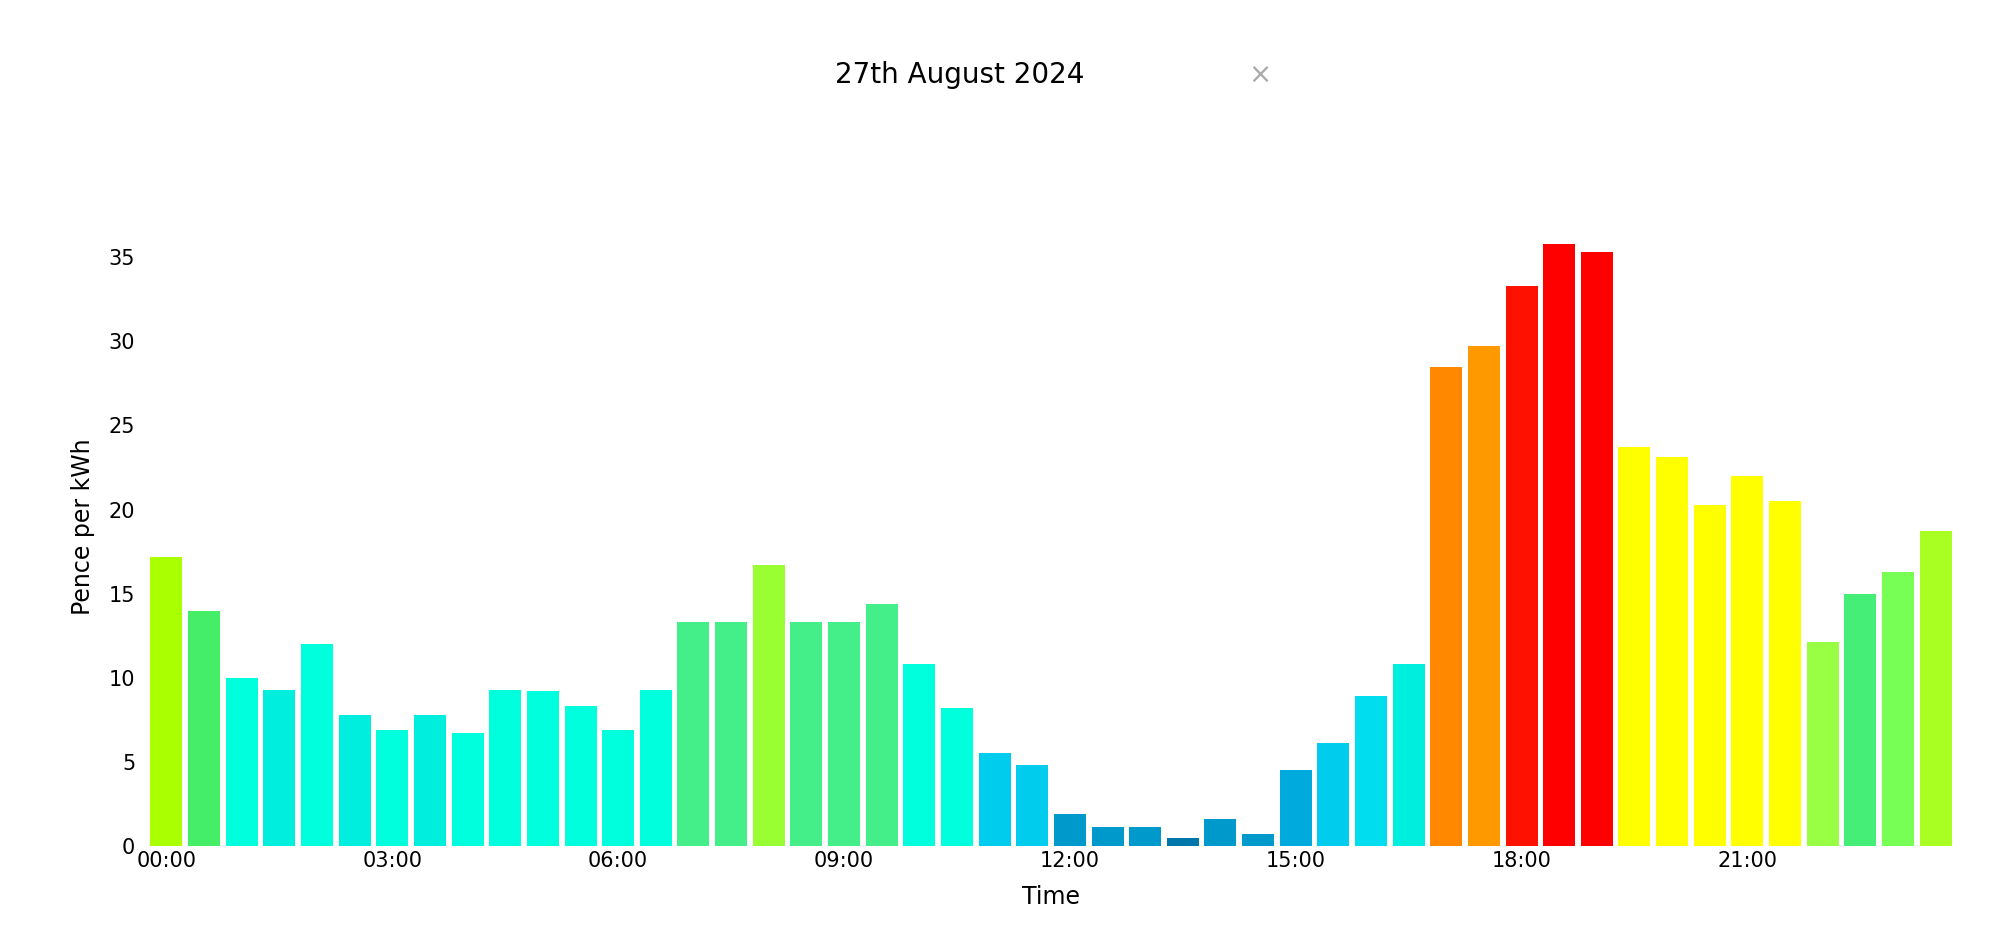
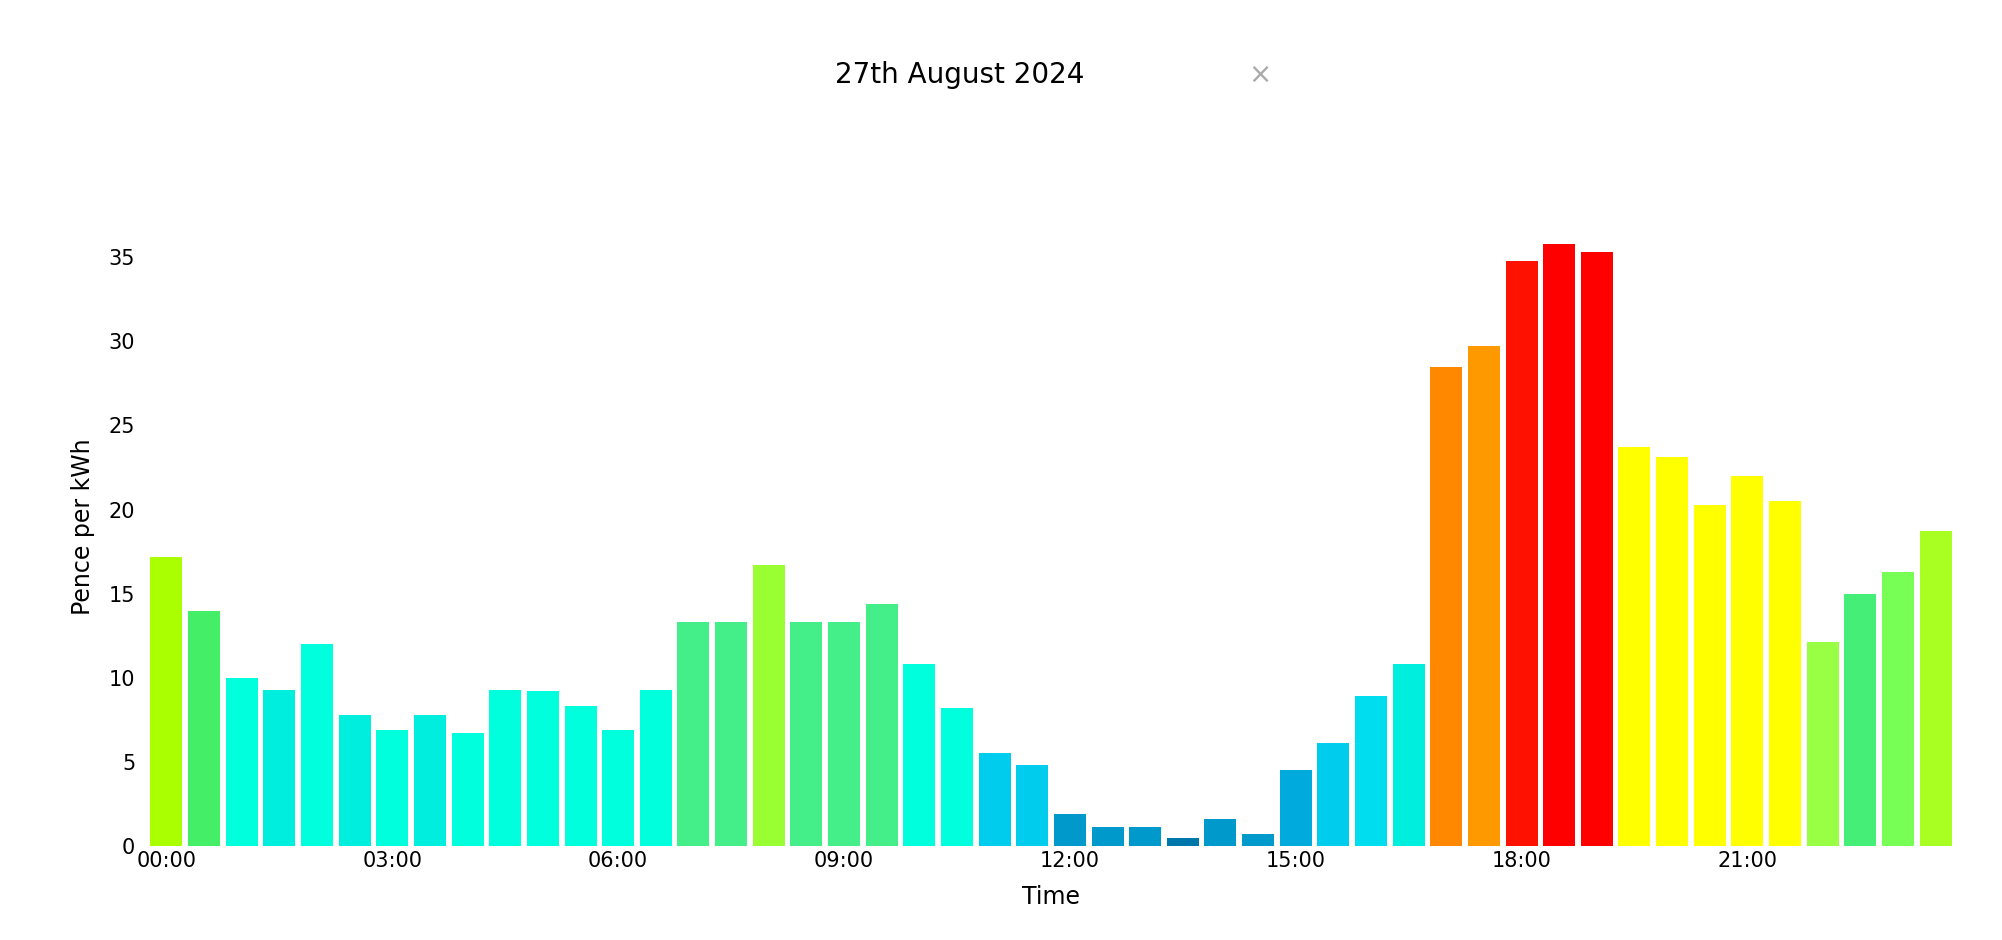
18:00: 33.3 -> 34.8
